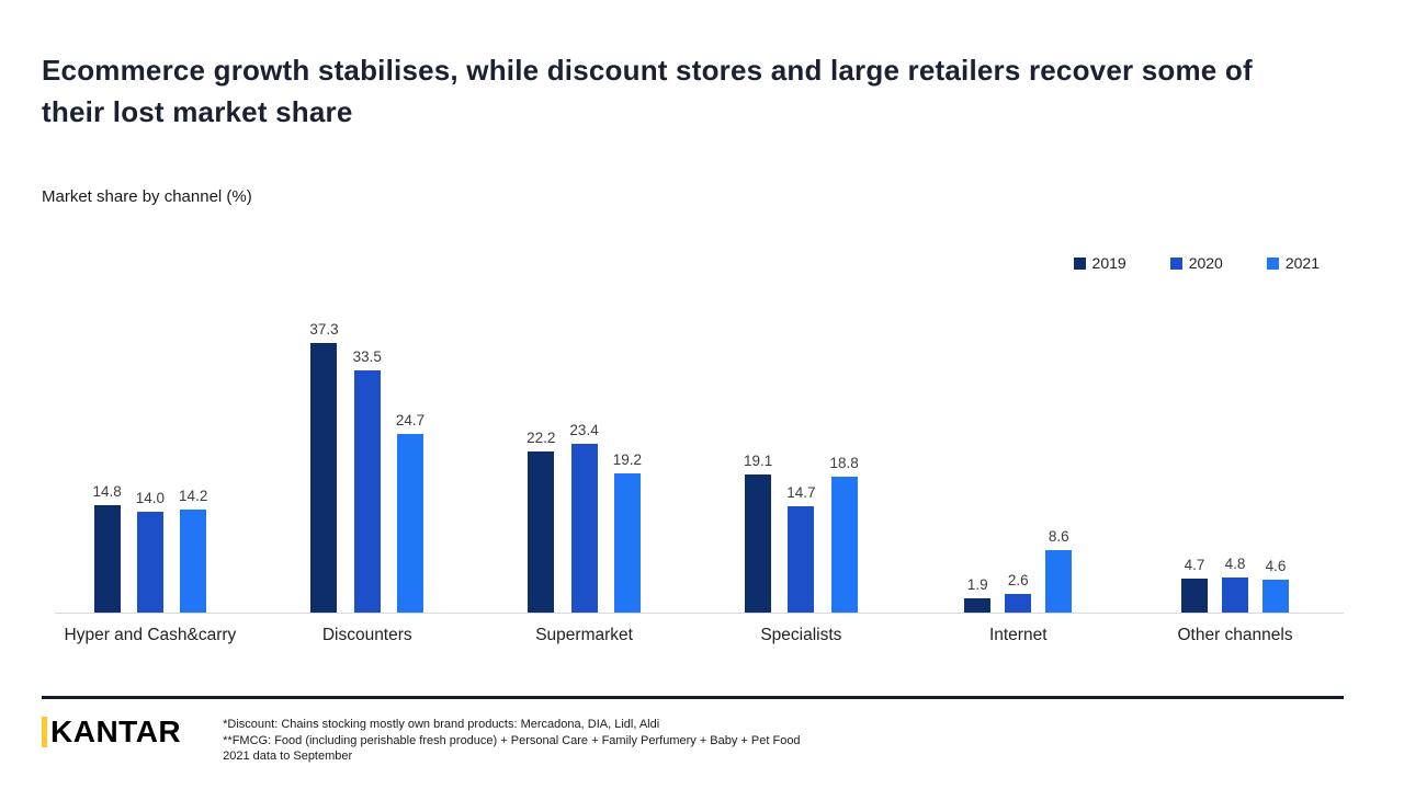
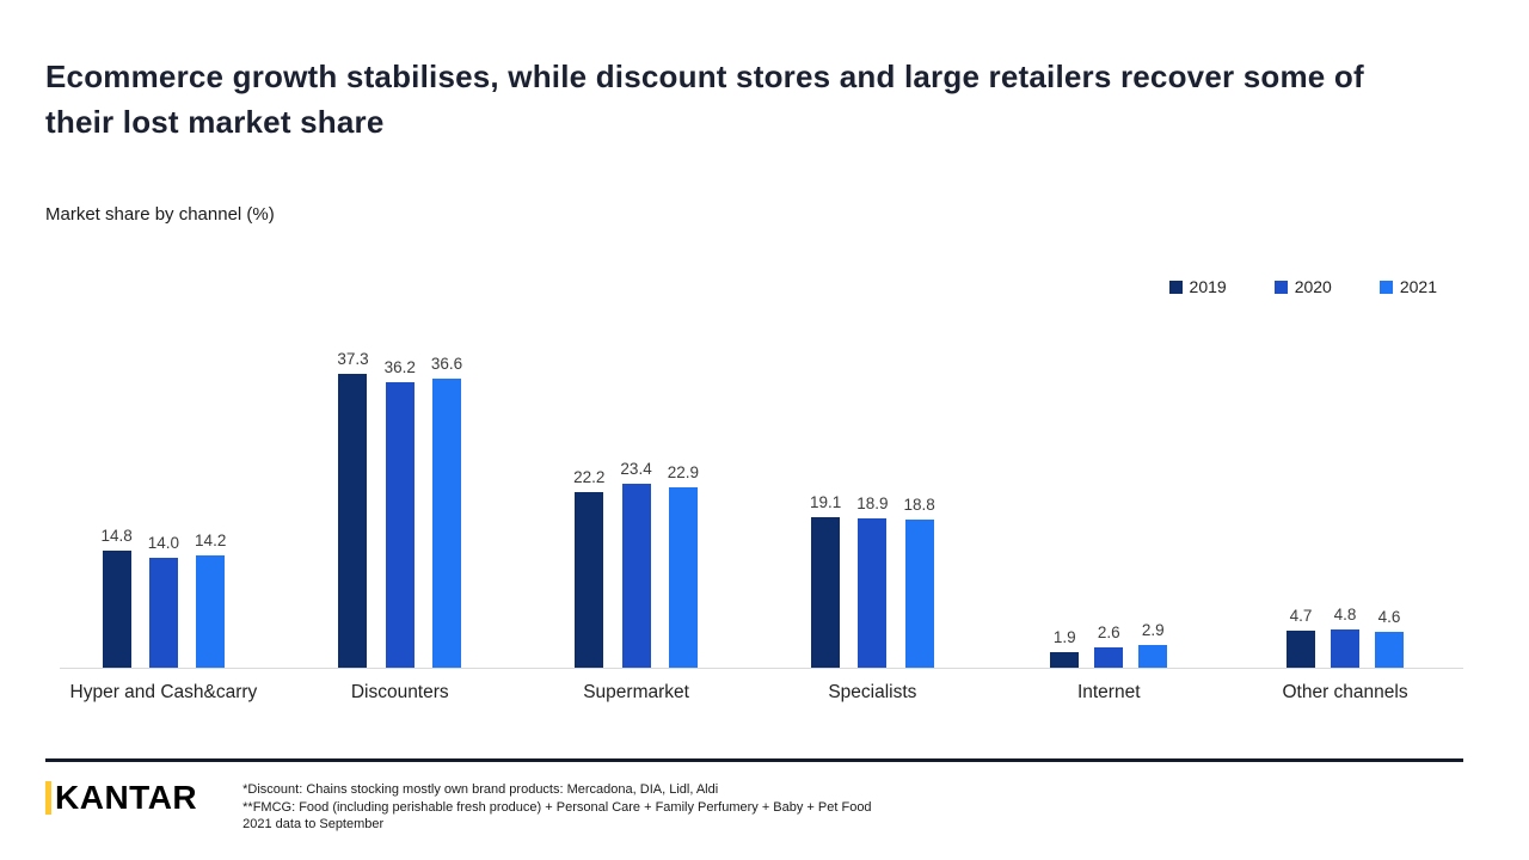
2020/Discounters: 33.5 -> 36.2
2021/Discounters: 24.7 -> 36.6
2021/Supermarket: 19.2 -> 22.9
2020/Specialists: 14.7 -> 18.9
2021/Internet: 8.6 -> 2.9
